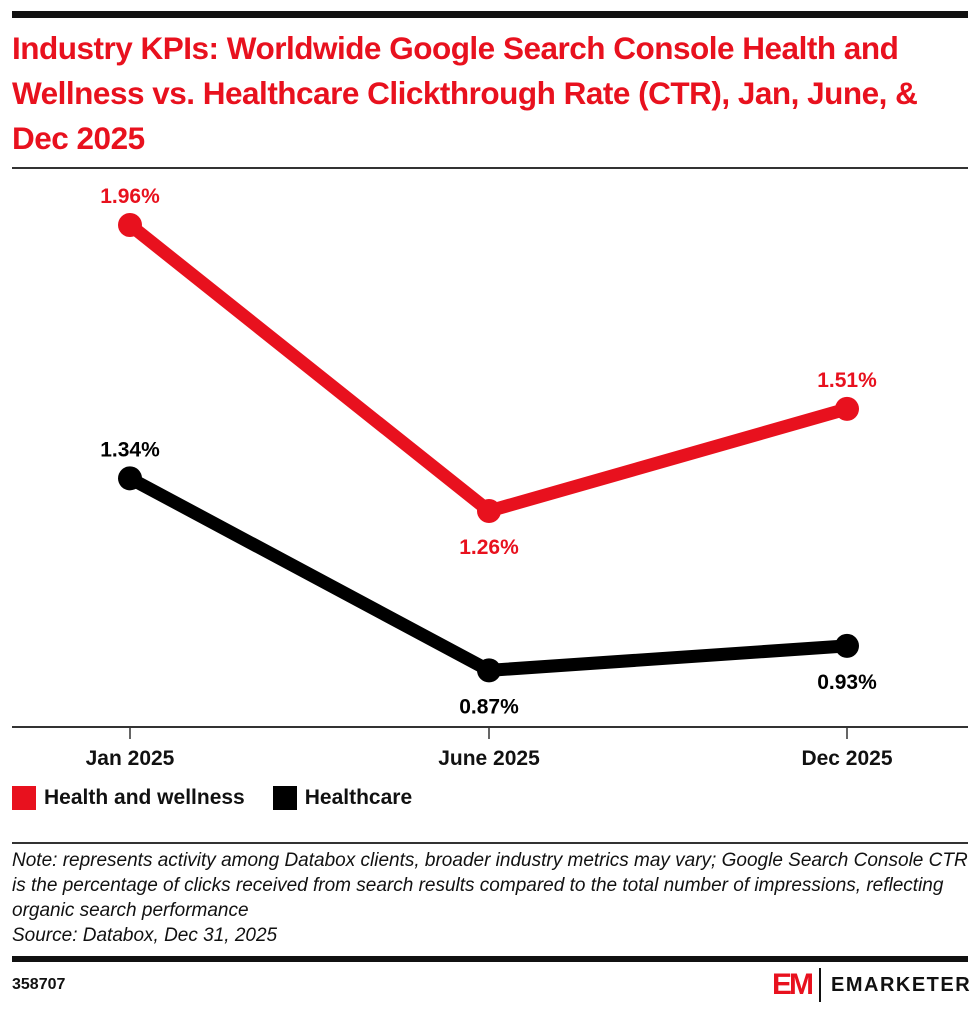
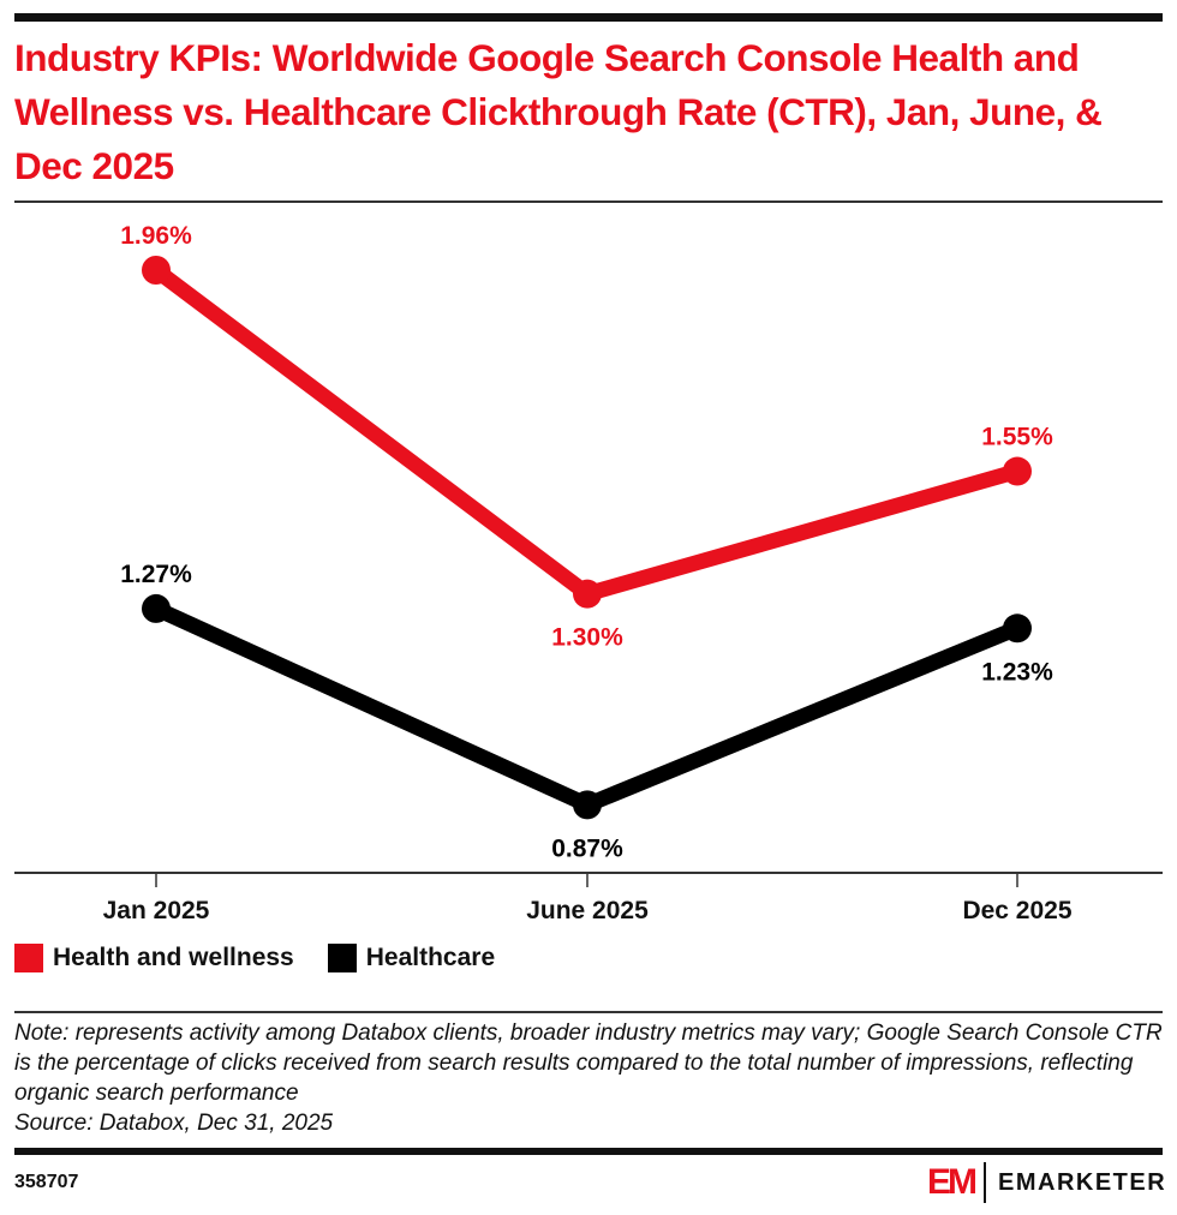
Healthcare/Jan 2025: 1.34% -> 1.27%
Health and wellness/June 2025: 1.26% -> 1.30%
Health and wellness/Dec 2025: 1.51% -> 1.55%
Healthcare/Dec 2025: 0.93% -> 1.23%
